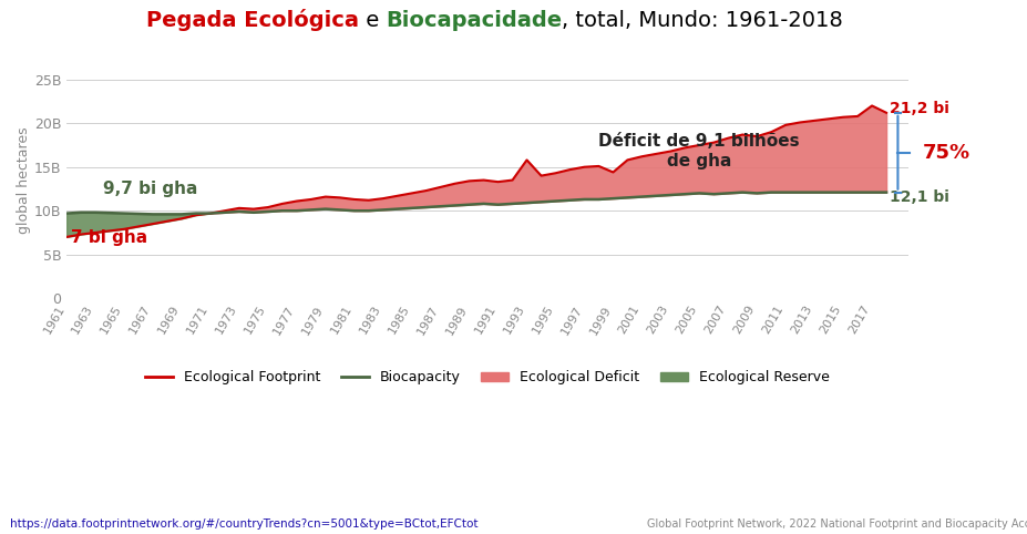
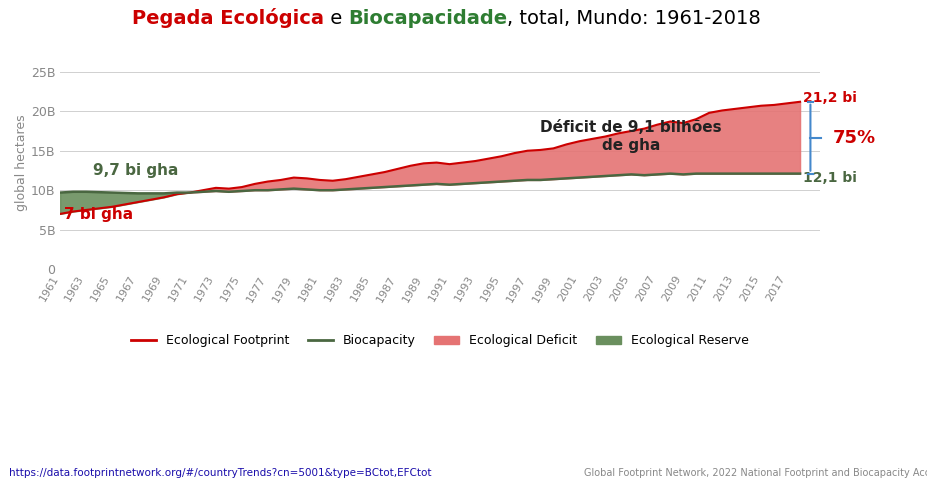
Ecological Footprint/1993: 15.8B -> 13.7B
Ecological Footprint/1999: 14.4B -> 15.3B
Ecological Footprint/2017: 22.0B -> 21.0B
